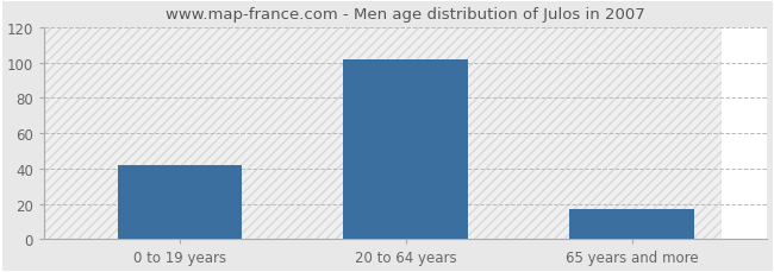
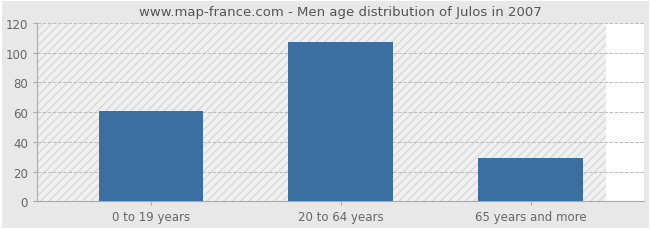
0 to 19 years: 42 -> 61
20 to 64 years: 102 -> 107
65 years and more: 17 -> 29
